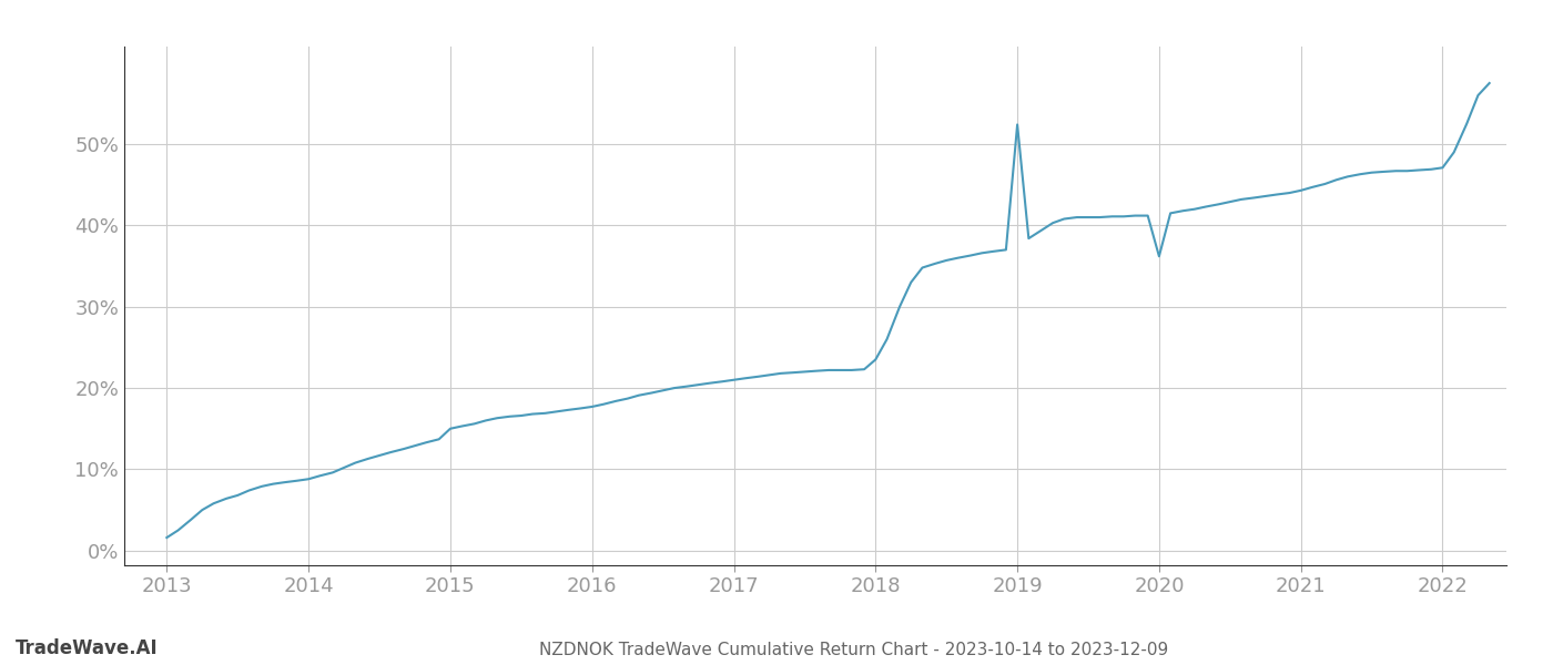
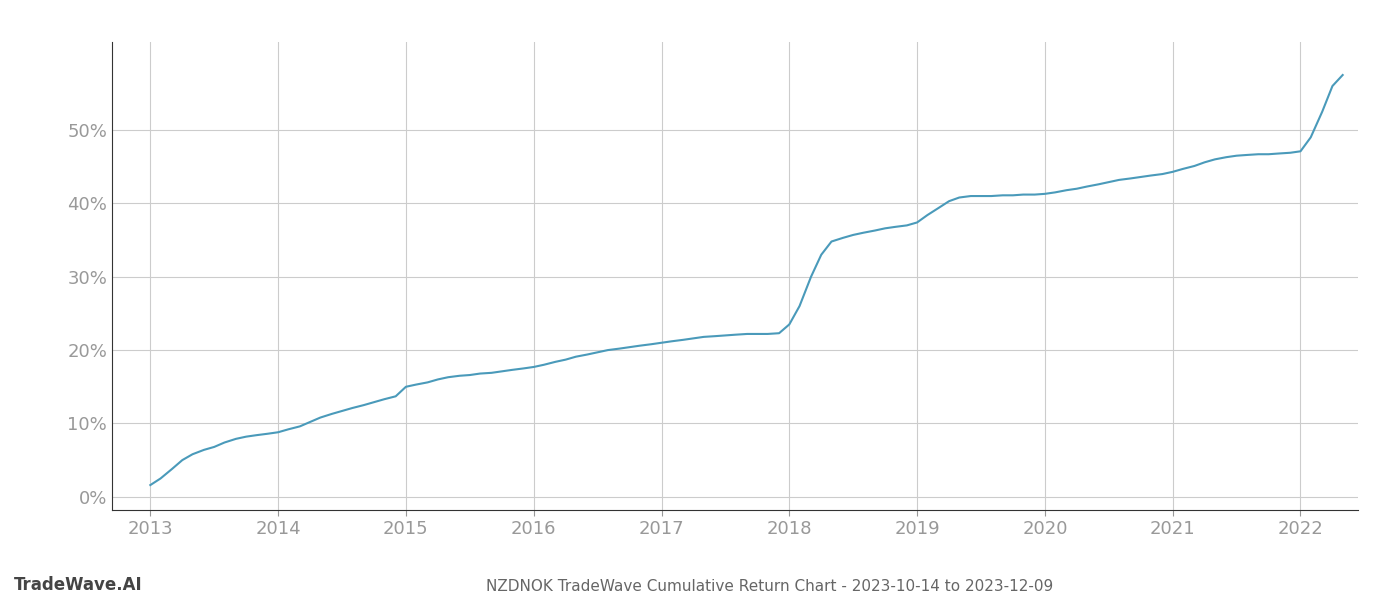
2019: 52.4% -> 37.4%
2020: 36.2% -> 41.3%
